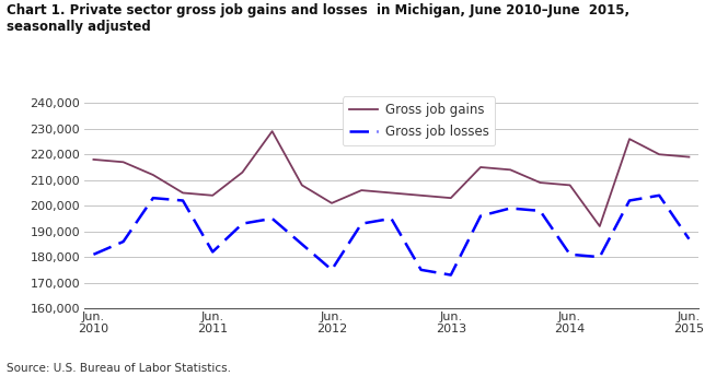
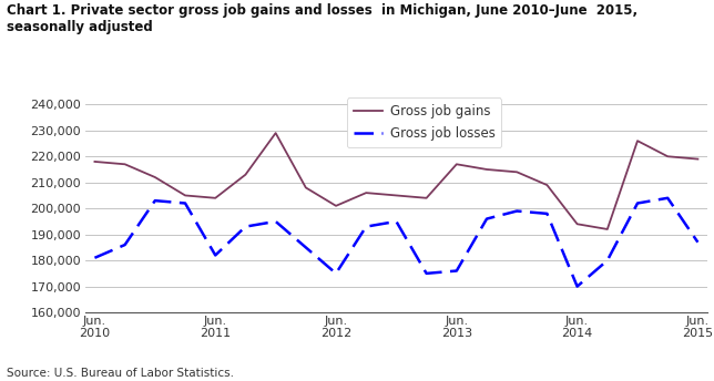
Gross job gains/Jun. 2013: 203,000 -> 217,000
Gross job losses/Jun. 2013: 173,000 -> 176,000
Gross job gains/Jun. 2014: 208,000 -> 194,000
Gross job losses/Jun. 2014: 181,000 -> 170,000
